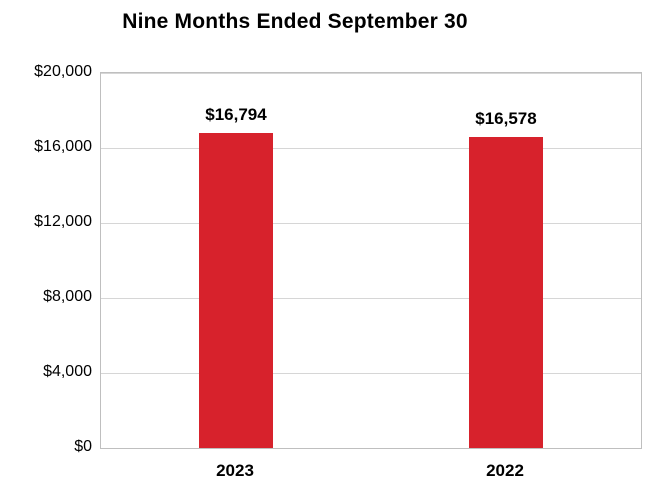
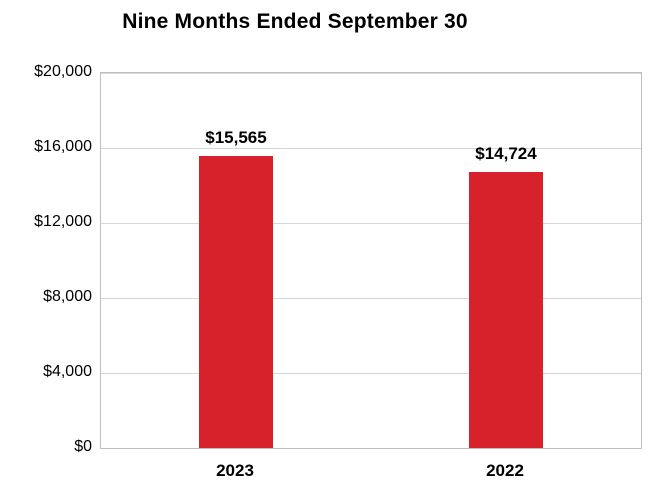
2023: $16,794 -> $15,565
2022: $16,578 -> $14,724
